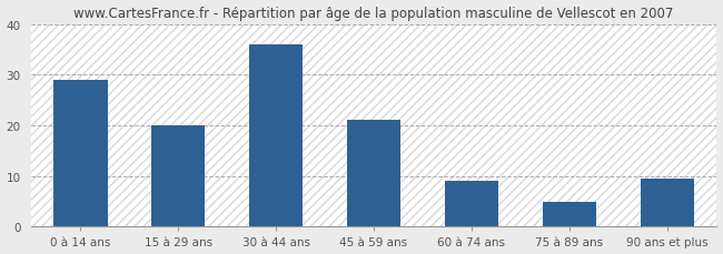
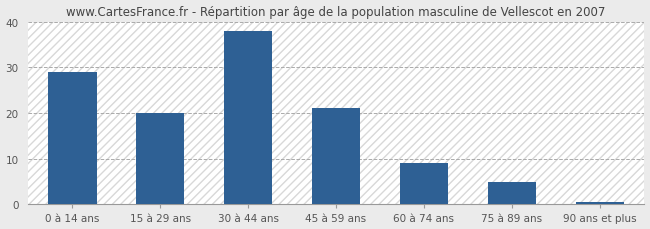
30 à 44 ans: 36.0 -> 38.0
90 ans et plus: 9.5 -> 0.5
